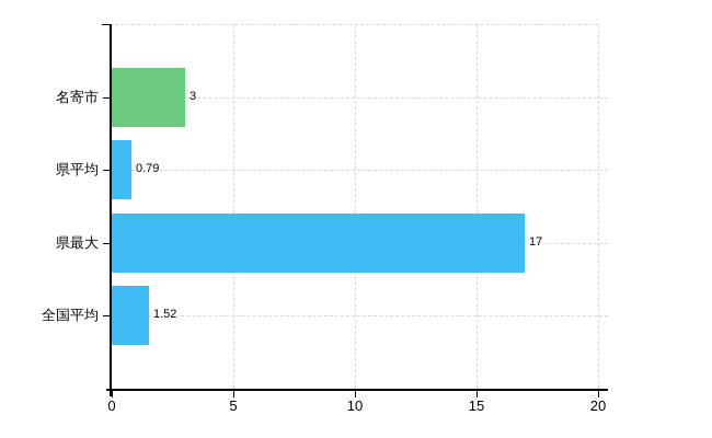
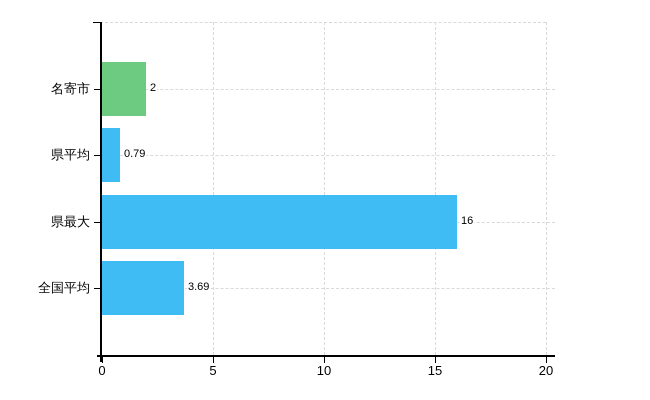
名寄市: 3 -> 2
県最大: 17 -> 16
全国平均: 1.52 -> 3.69
